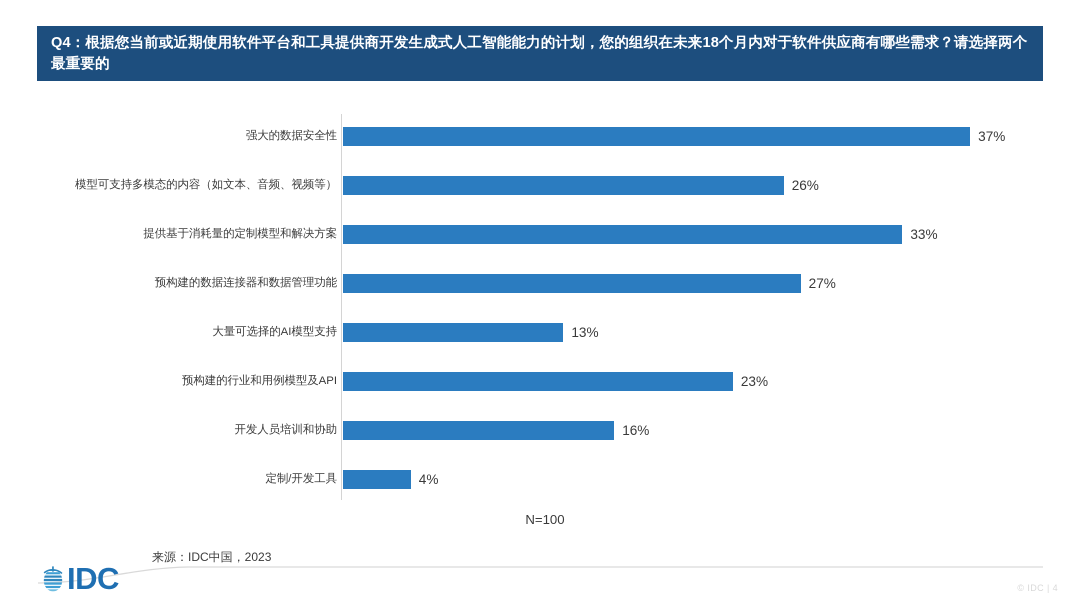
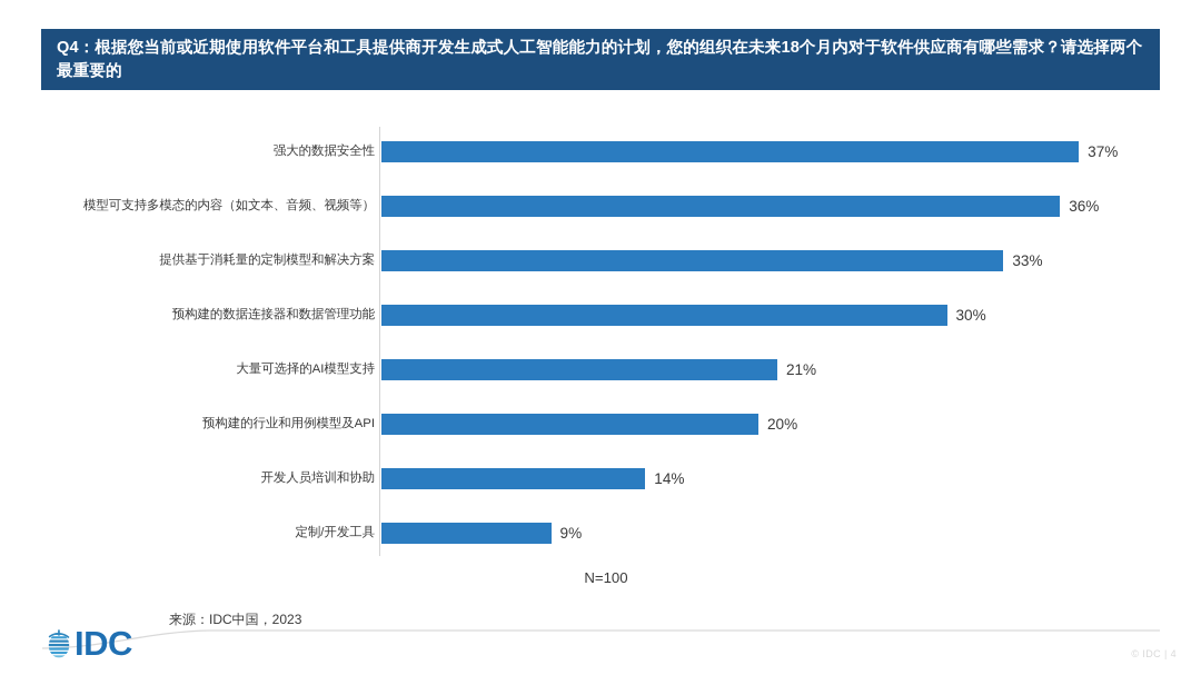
模型可支持多模态的内容（如文本、音频、视频等）: 26% -> 36%
预构建的数据连接器和数据管理功能: 27% -> 30%
大量可选择的AI模型支持: 13% -> 21%
预构建的行业和用例模型及API: 23% -> 20%
开发人员培训和协助: 16% -> 14%
定制/开发工具: 4% -> 9%
